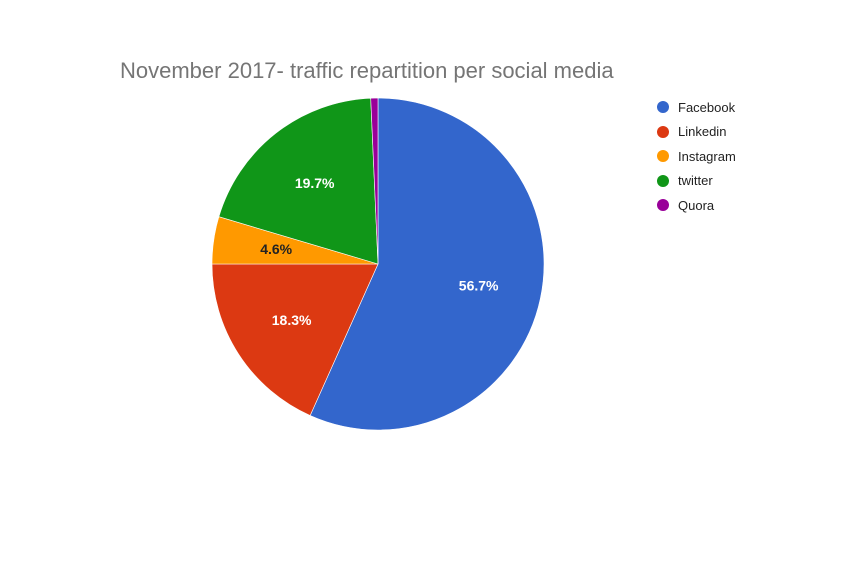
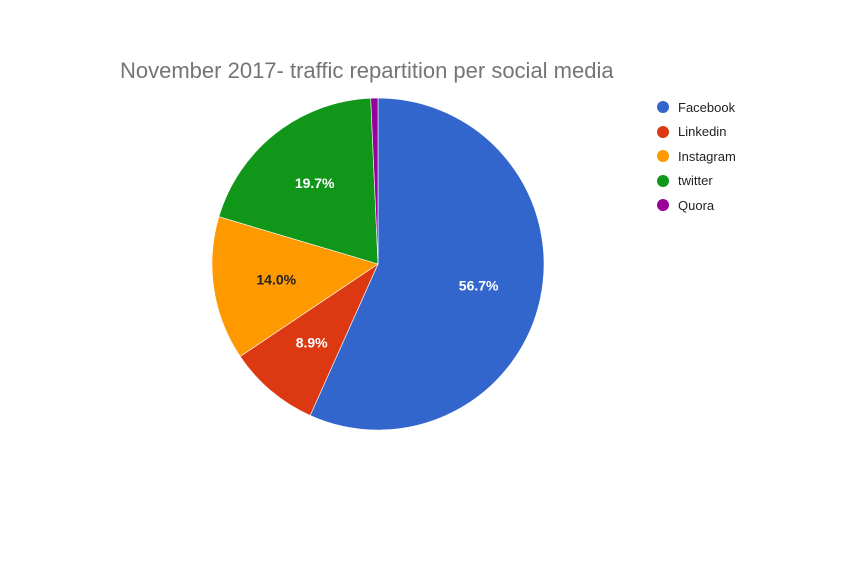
Linkedin: 18.3% -> 8.9%
Instagram: 4.6% -> 14.0%
